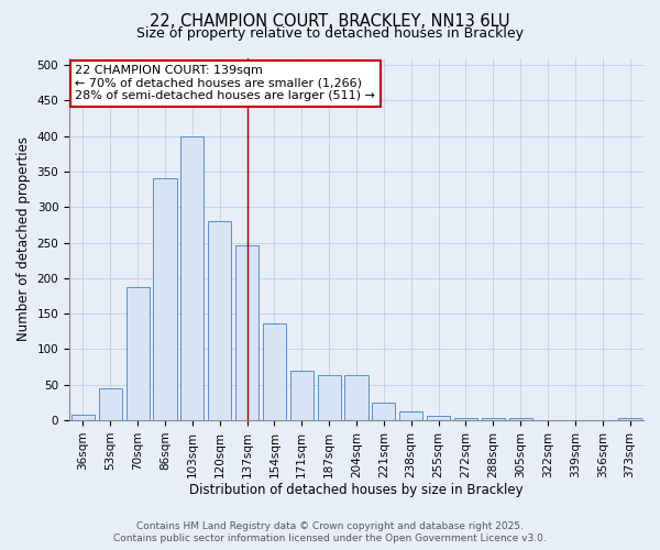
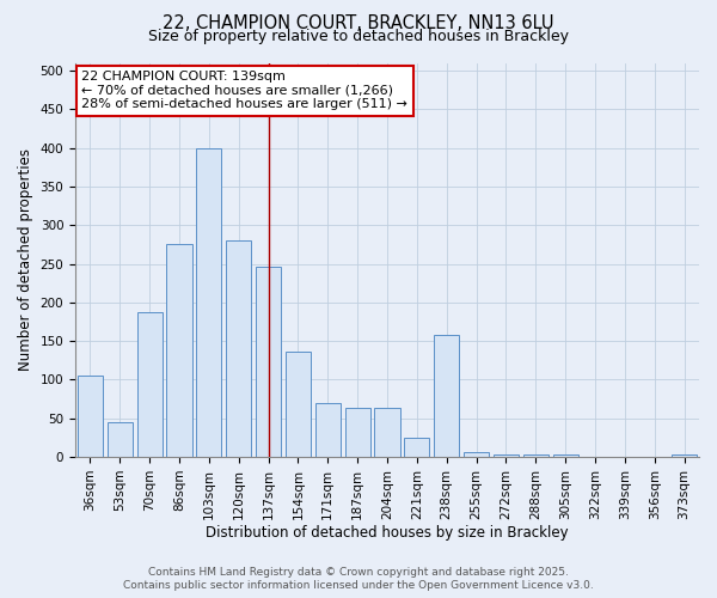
36sqm: 8 -> 106
86sqm: 340 -> 276
238sqm: 12 -> 158
